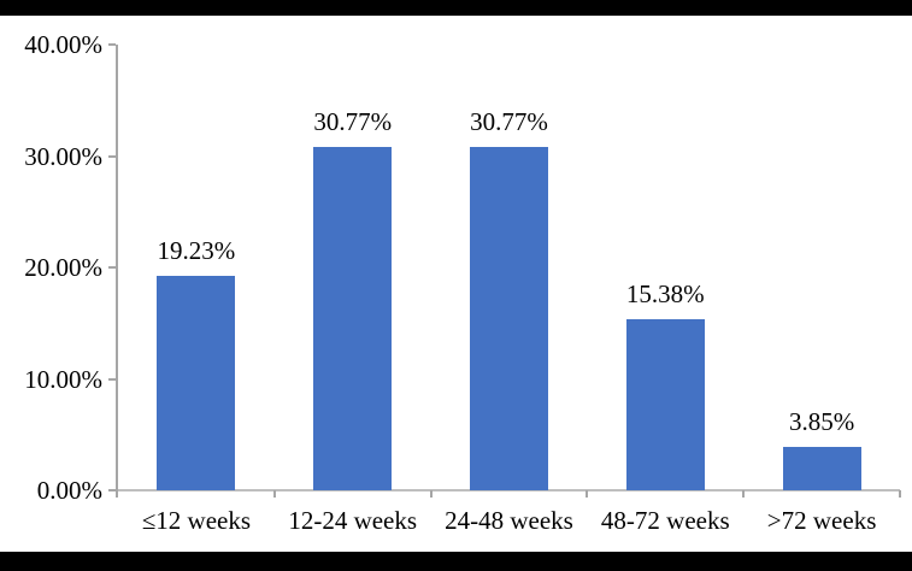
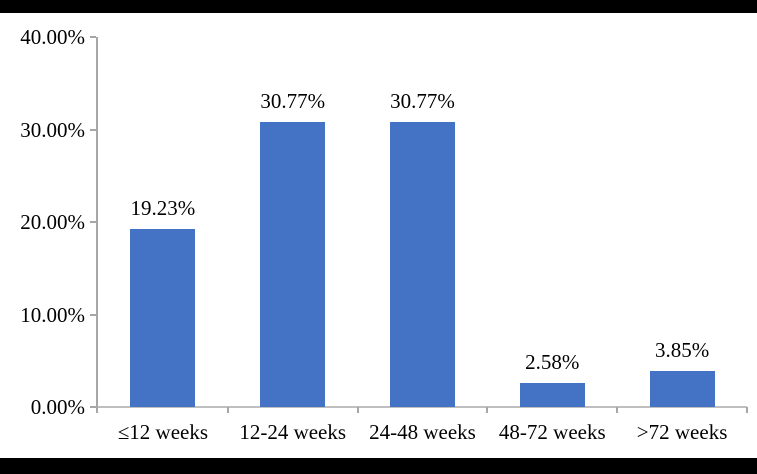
48-72 weeks: 15.38% -> 2.58%
